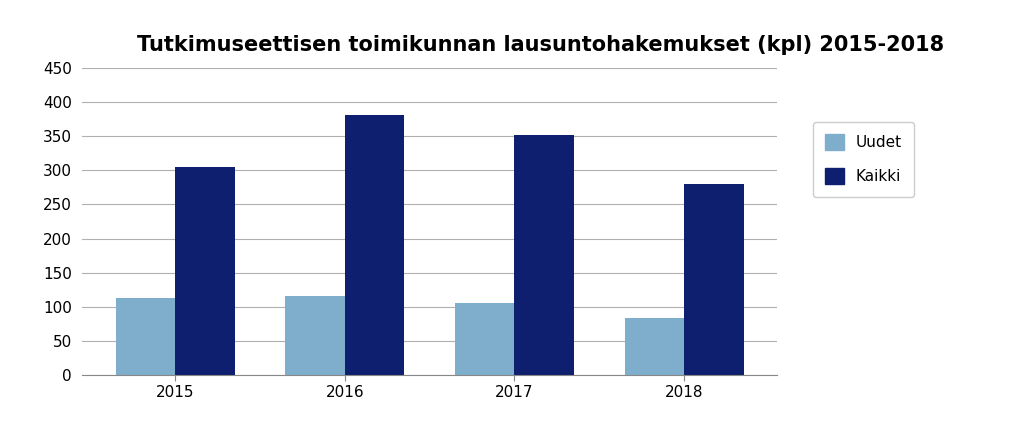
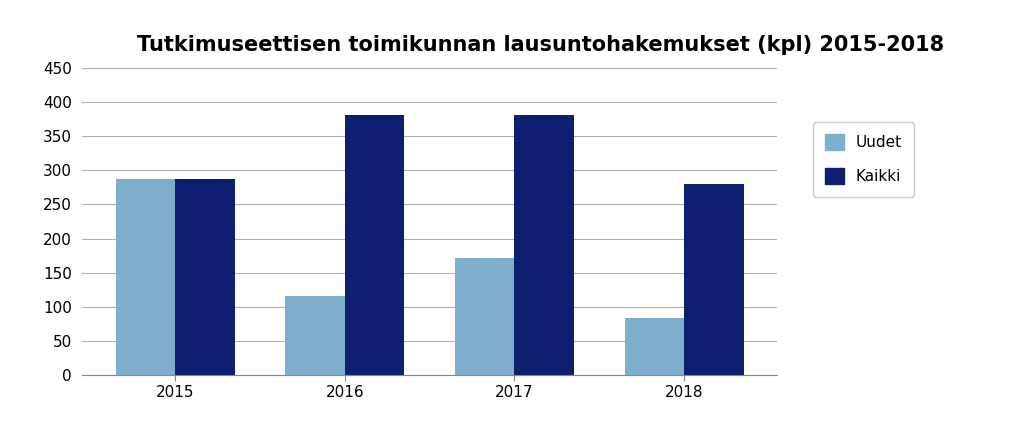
Uudet/2015: 113 -> 288
Kaikki/2015: 305 -> 288
Uudet/2017: 105 -> 172
Kaikki/2017: 352 -> 382
